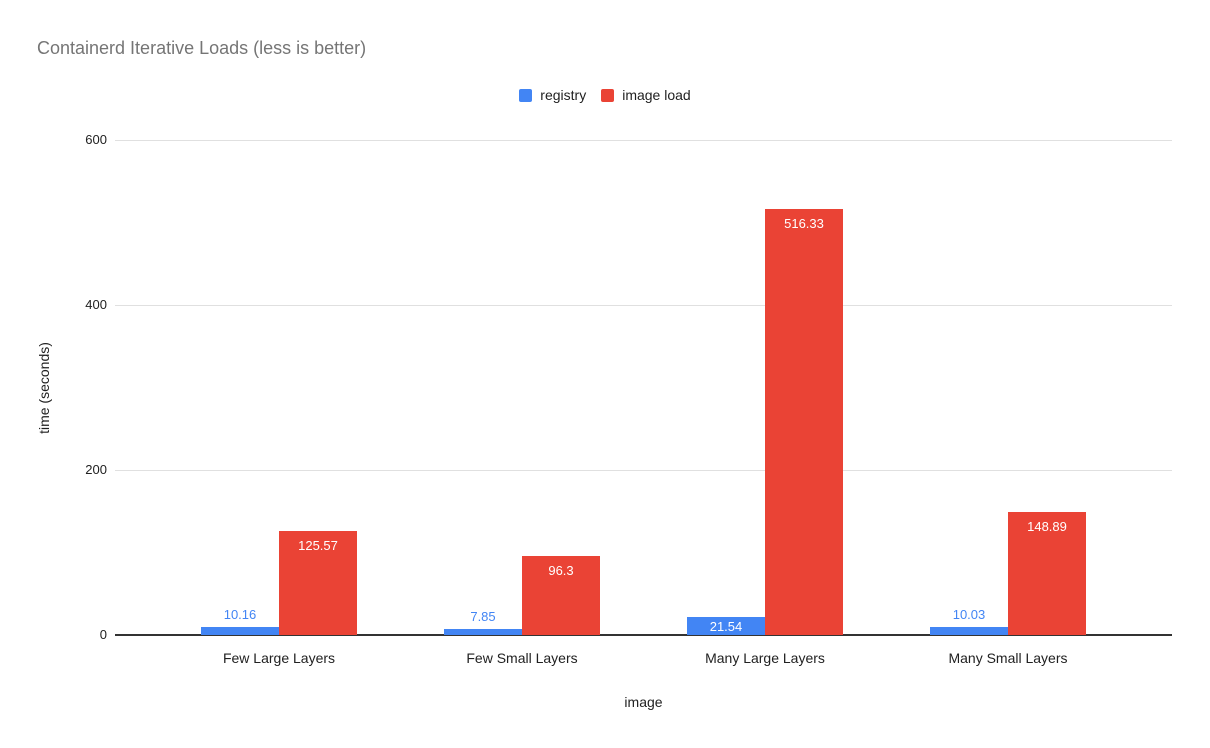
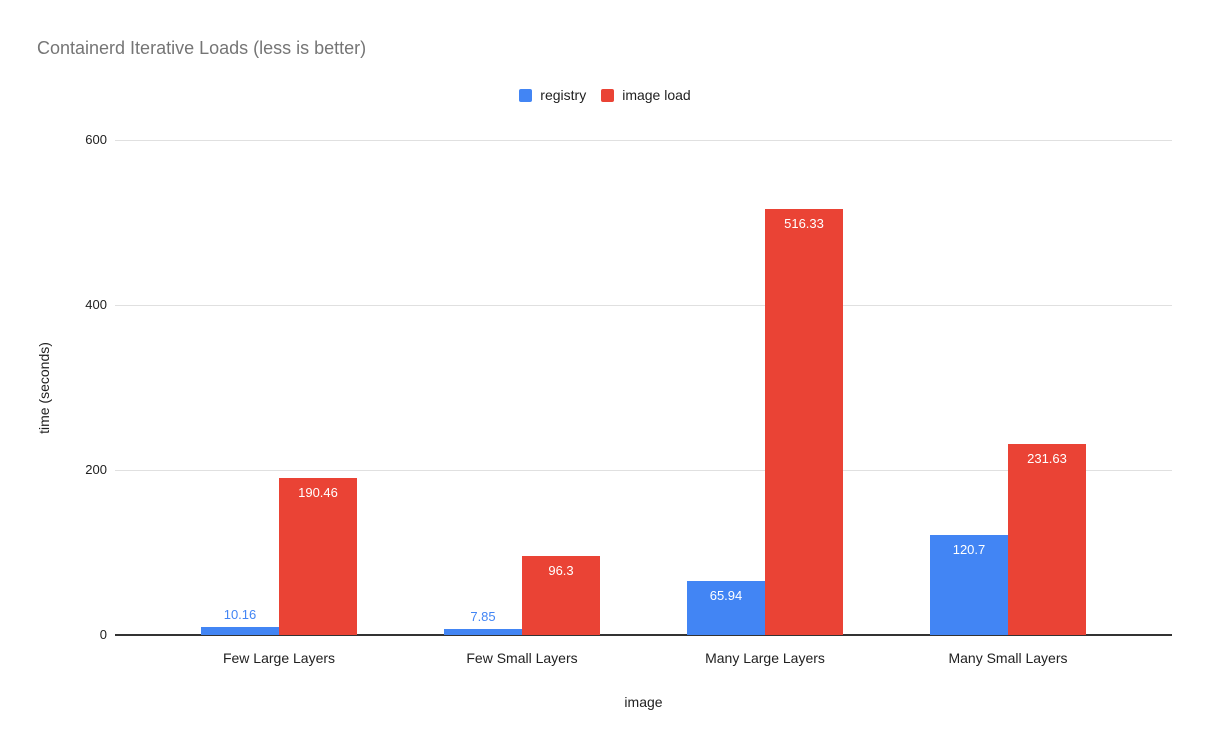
image load/Few Large Layers: 125.57 -> 190.46
registry/Many Large Layers: 21.54 -> 65.94
registry/Many Small Layers: 10.03 -> 120.7
image load/Many Small Layers: 148.89 -> 231.63
